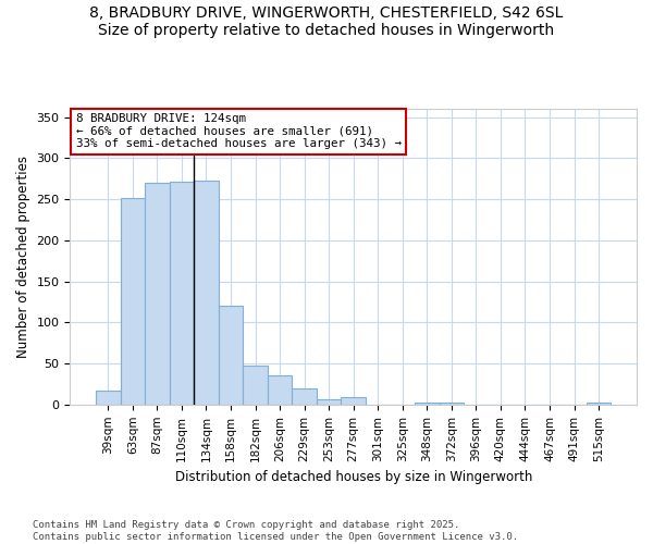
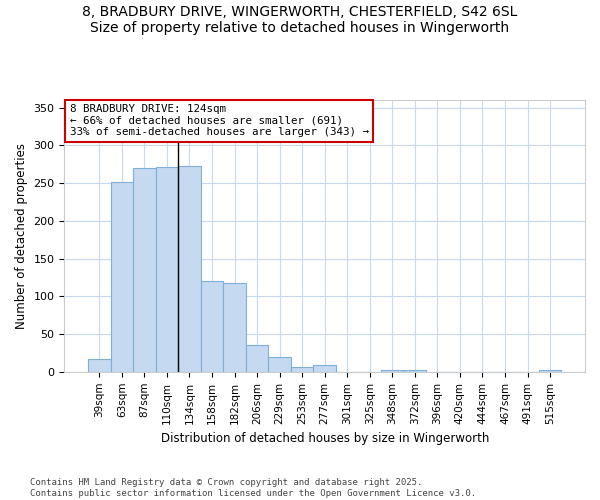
182sqm: 48 -> 118
